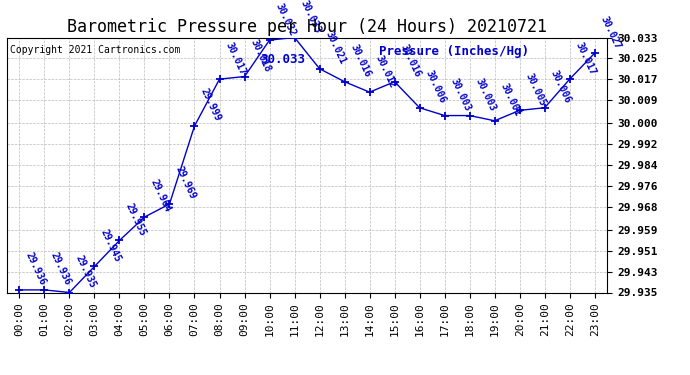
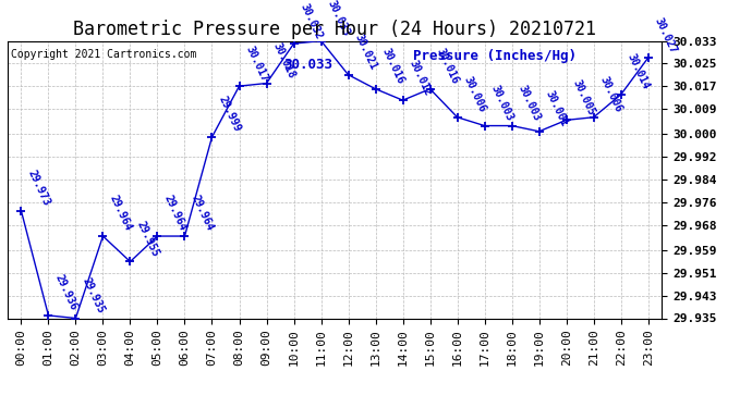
00:00: 29.936 -> 29.973
03:00: 29.945 -> 29.964
06:00: 29.969 -> 29.964
22:00: 30.017 -> 30.014
